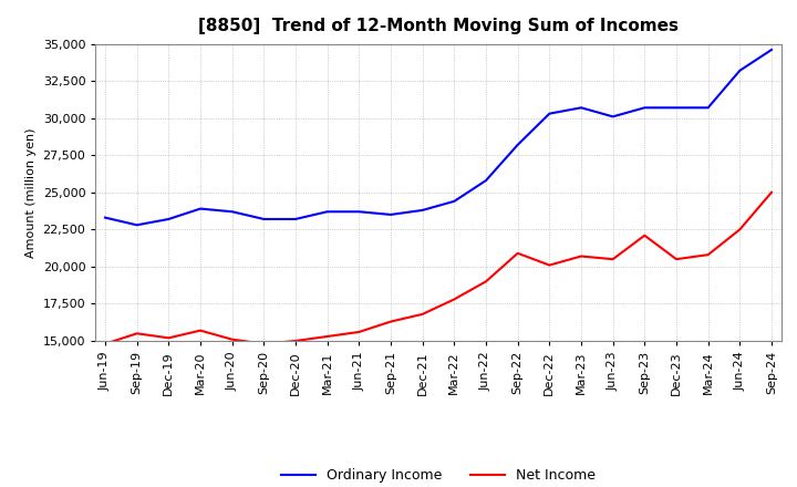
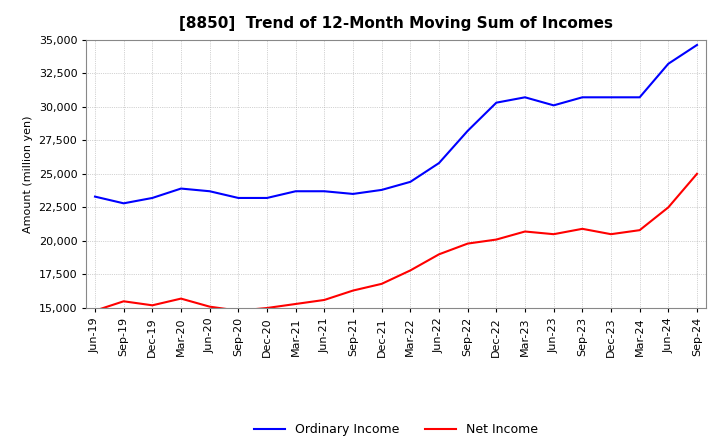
Net Income/Sep-22: 20,900 -> 19,800
Net Income/Sep-23: 22,100 -> 20,900
